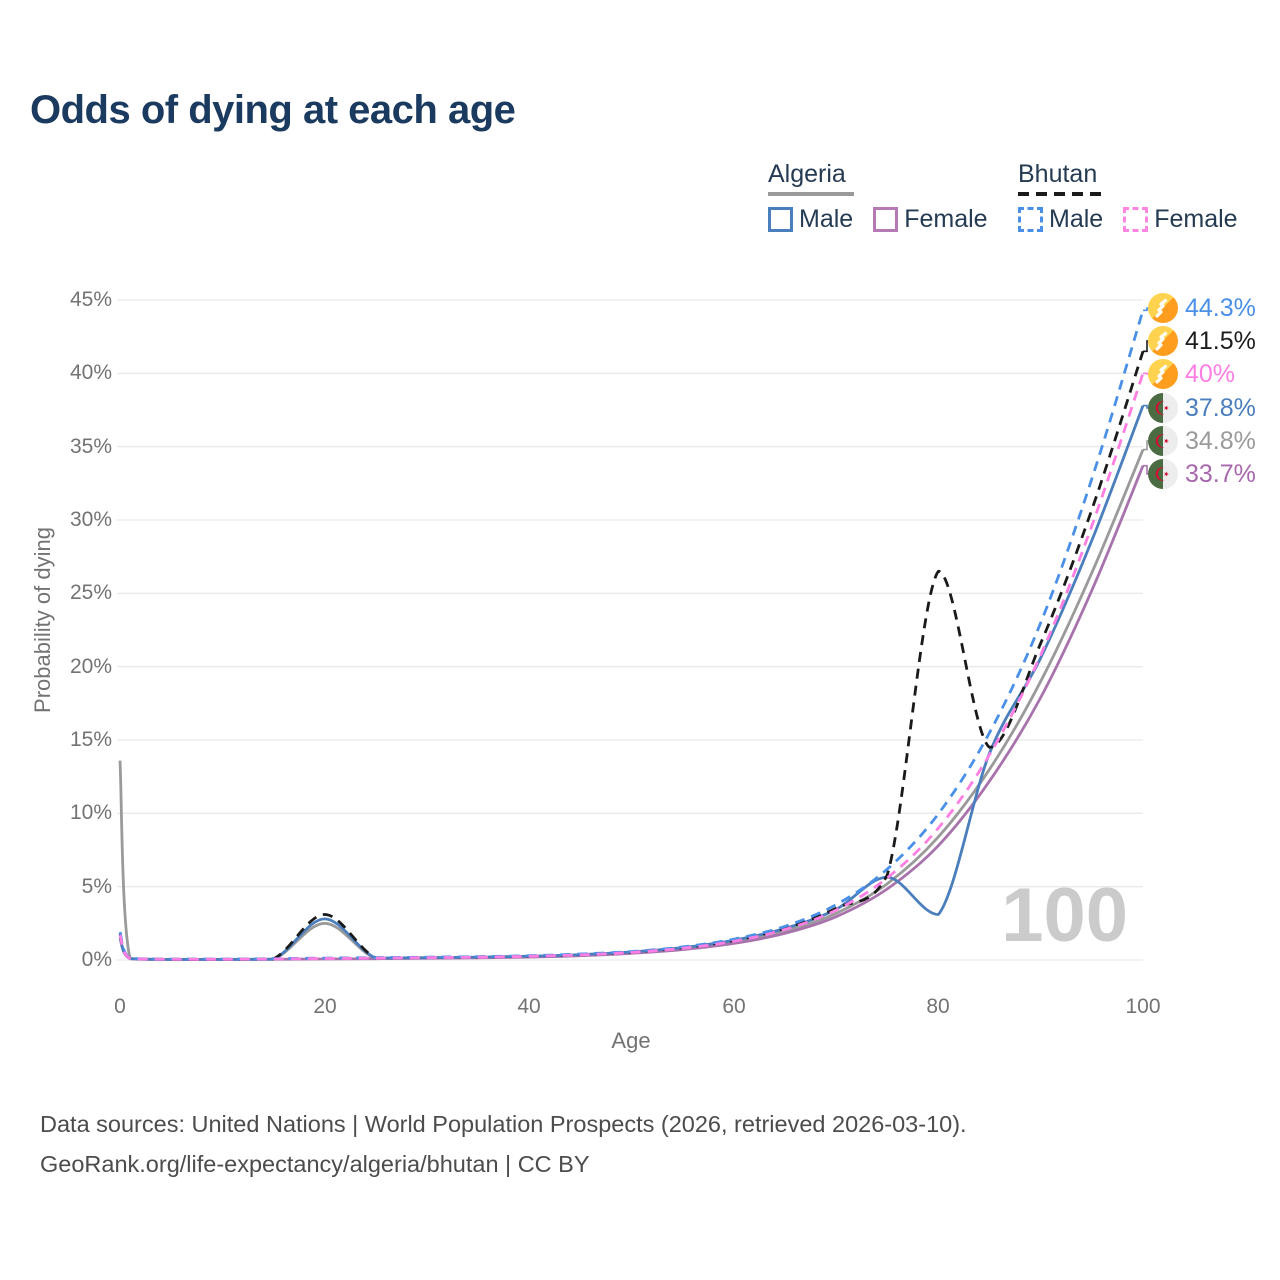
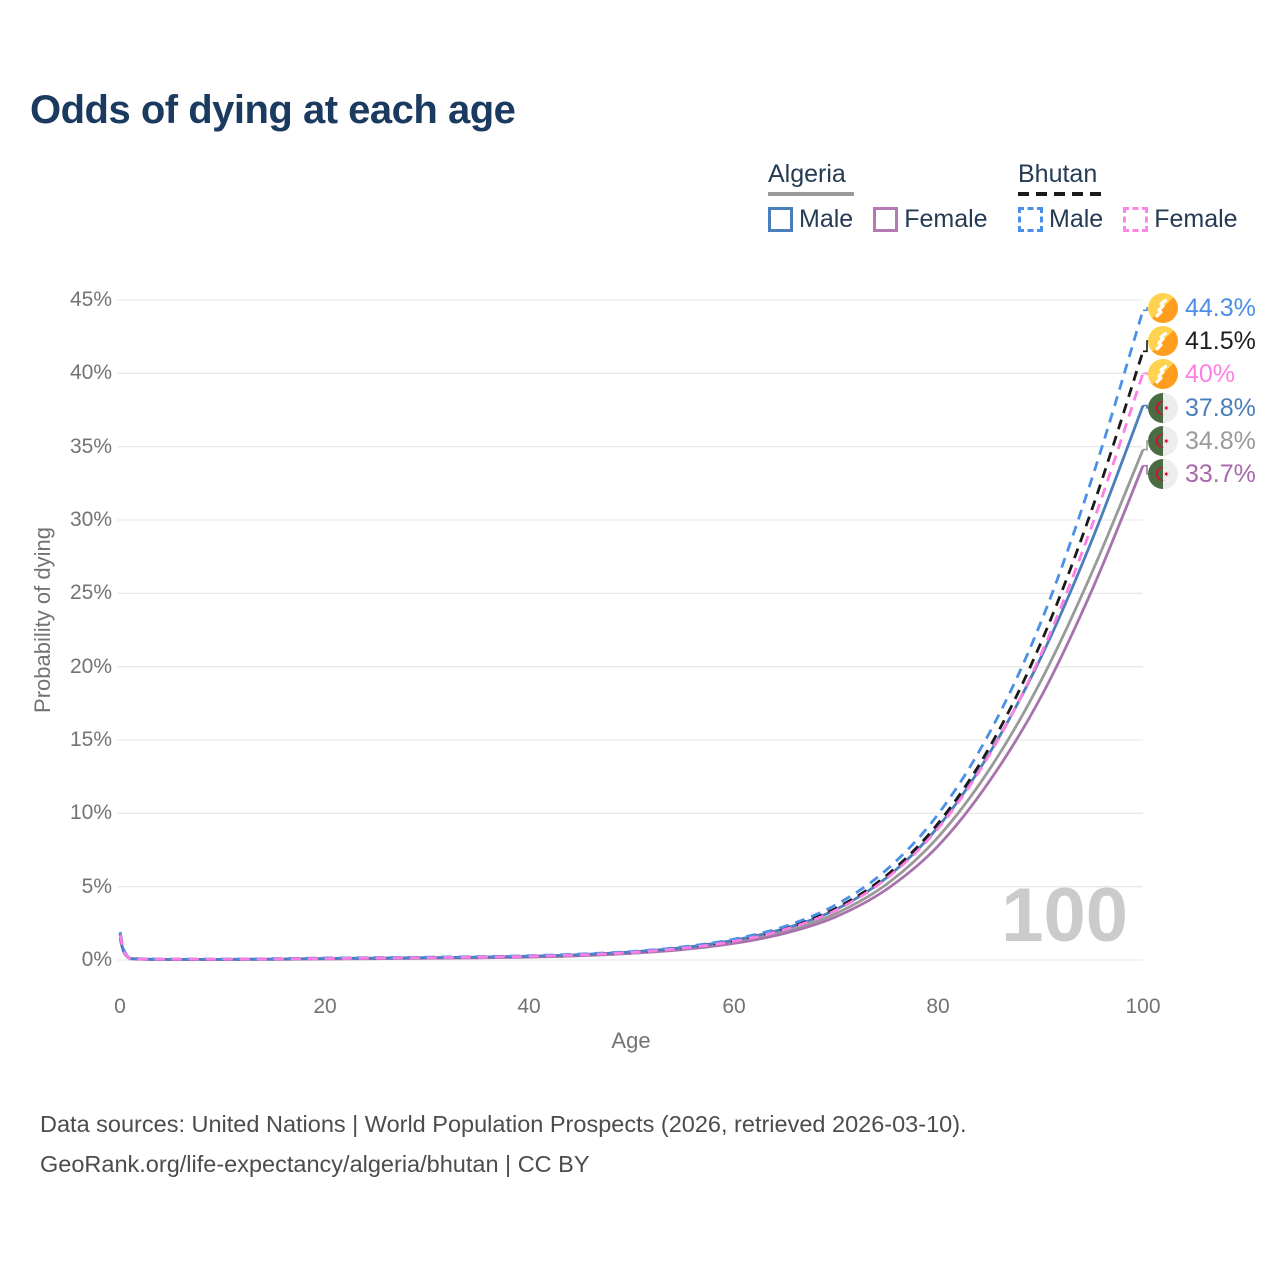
Algeria/0: 13.6% -> 1.5%
Algeria/20: 2.5% -> 0.1%
Algeria Male/20: 2.8% -> 0.1%
Bhutan/20: 3.1% -> 0.1%
Algeria Male/80: 3.1% -> 9.1%
Bhutan/80: 26.5% -> 9.3%
